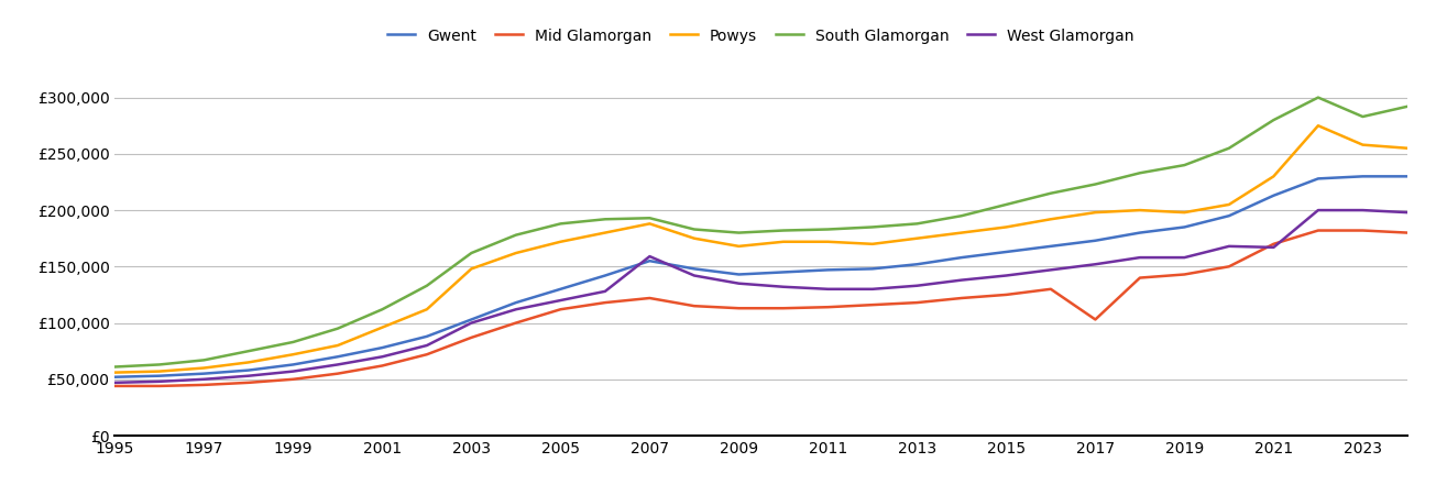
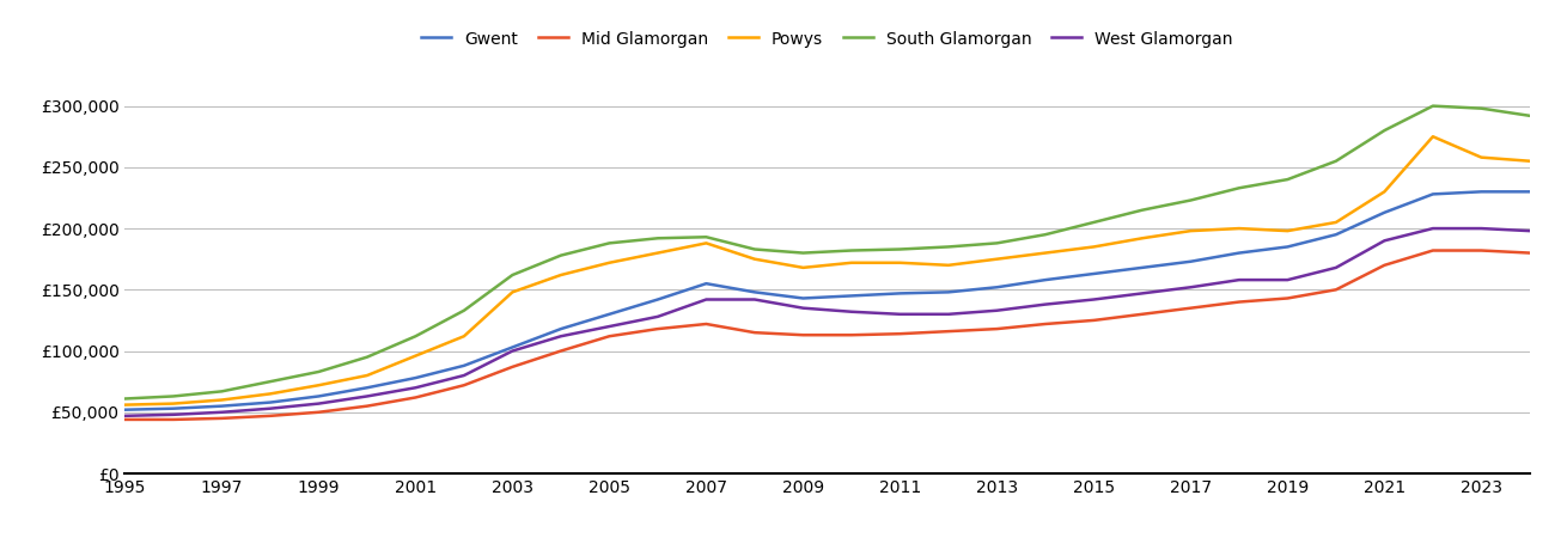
West Glamorgan/2007: £159,000 -> £142,000
Mid Glamorgan/2017: £103,000 -> £135,000
West Glamorgan/2021: £167,000 -> £190,000
South Glamorgan/2023: £283,000 -> £298,000
